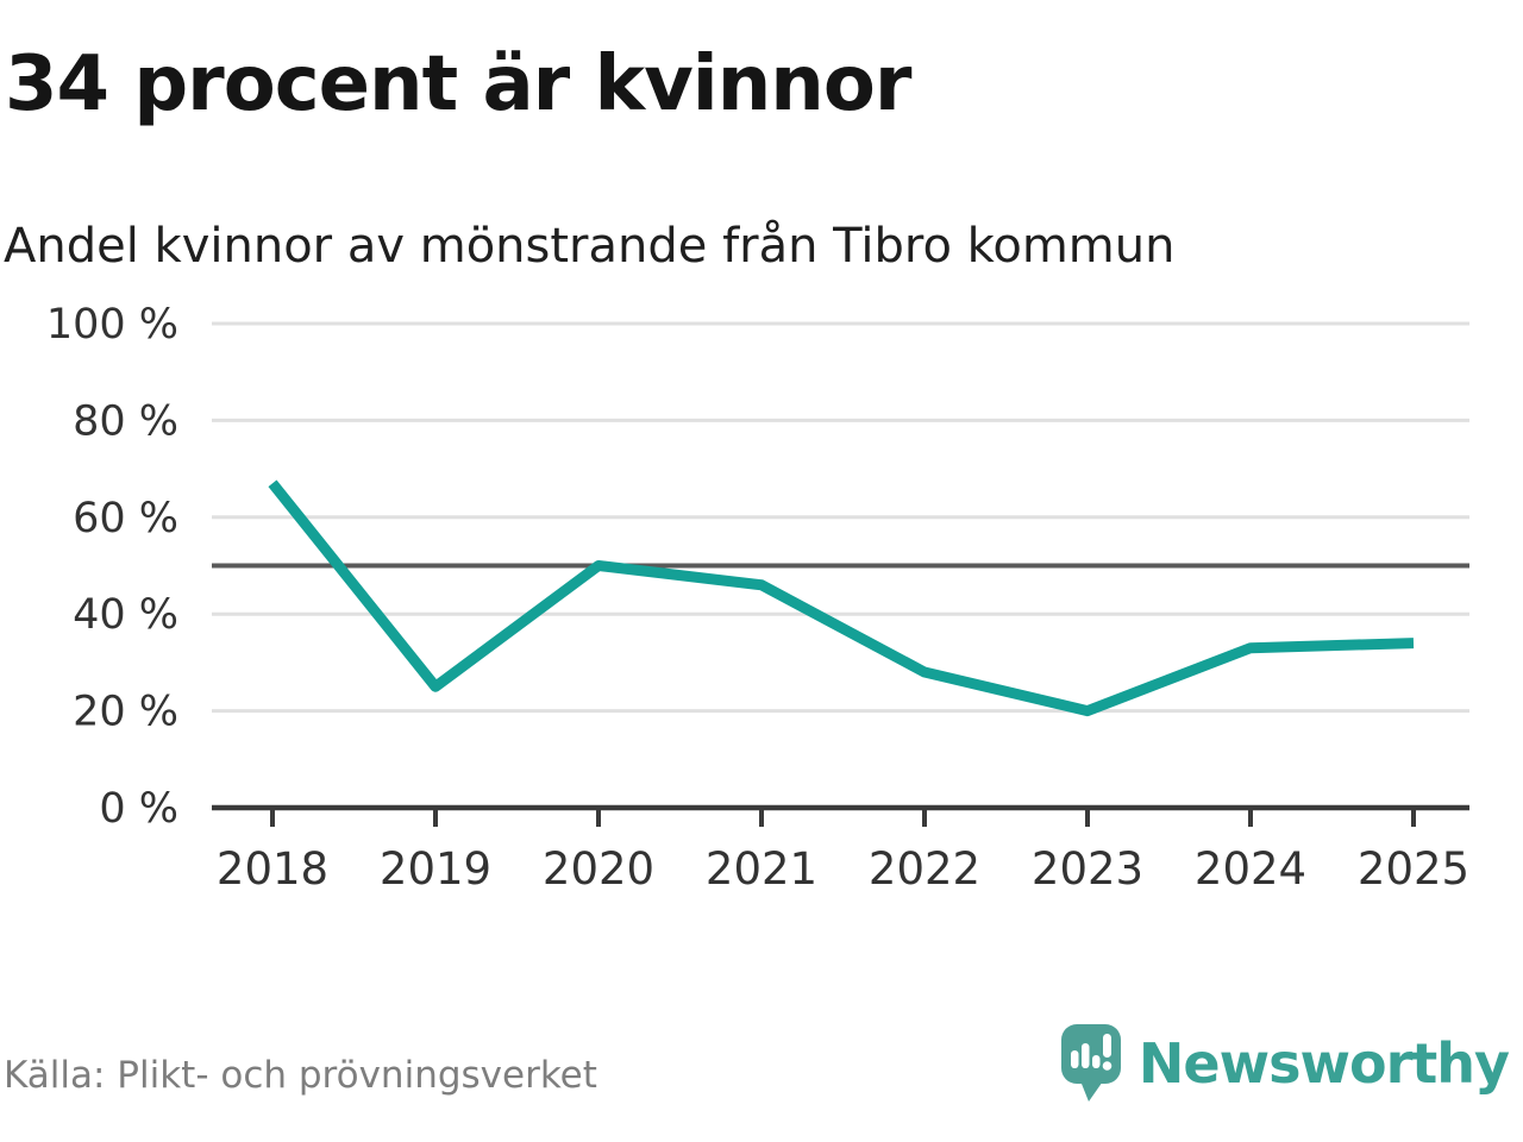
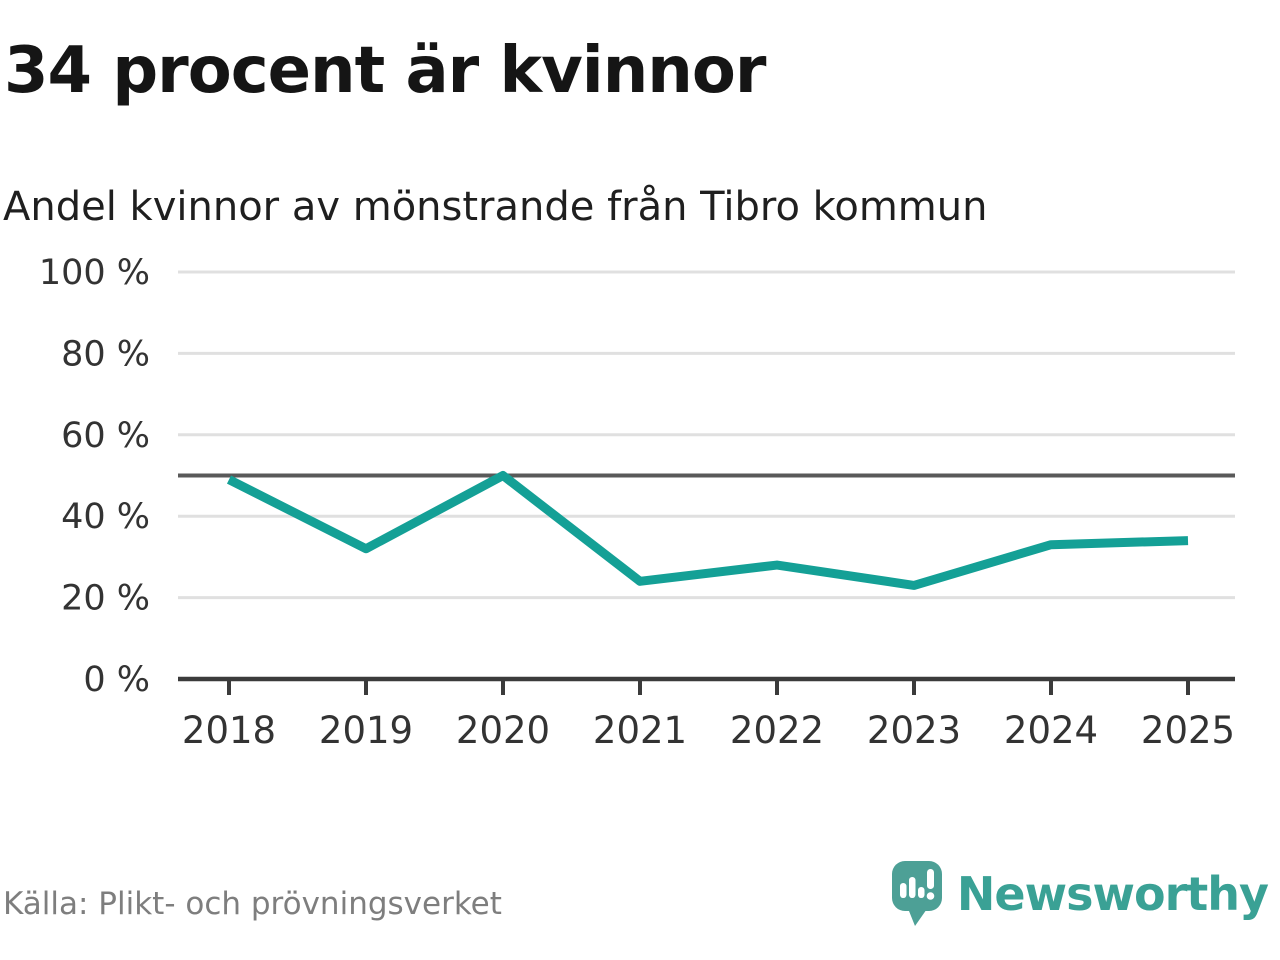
2018: 67% -> 49%
2019: 25% -> 32%
2021: 46% -> 24%
2023: 20% -> 23%
